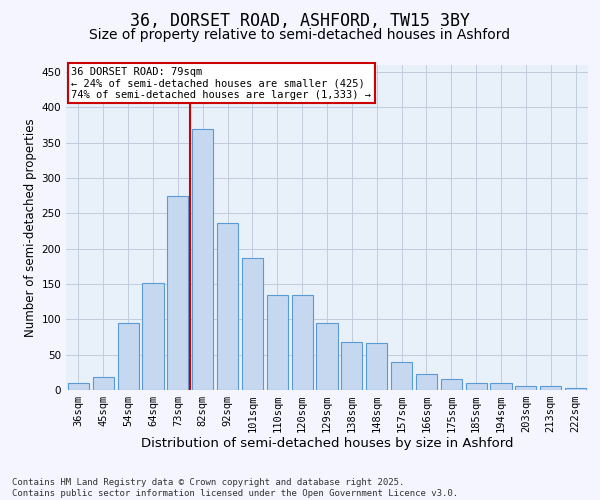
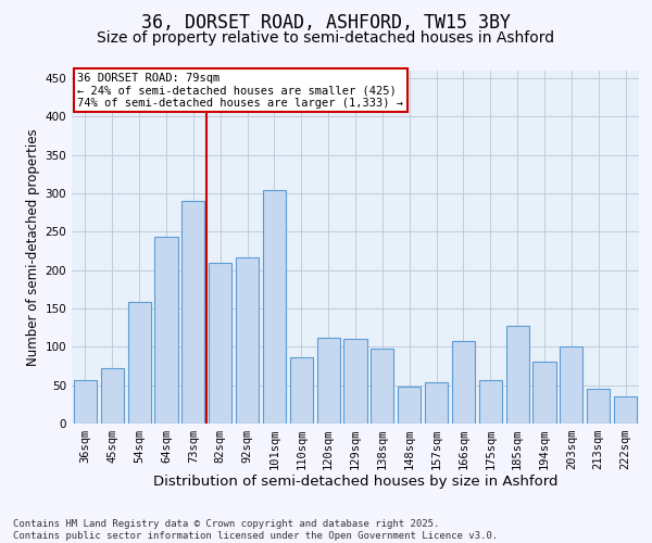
36sqm: 10 -> 56
45sqm: 18 -> 72
54sqm: 95 -> 158
64sqm: 152 -> 244
73sqm: 275 -> 290
82sqm: 370 -> 210
92sqm: 237 -> 216
101sqm: 187 -> 304
110sqm: 135 -> 86
120sqm: 135 -> 112
129sqm: 95 -> 110
138sqm: 68 -> 98
148sqm: 67 -> 48
157sqm: 40 -> 54
166sqm: 22 -> 108
175sqm: 16 -> 56
185sqm: 10 -> 128
194sqm: 10 -> 80
203sqm: 5 -> 100
213sqm: 5 -> 46
222sqm: 3 -> 36
